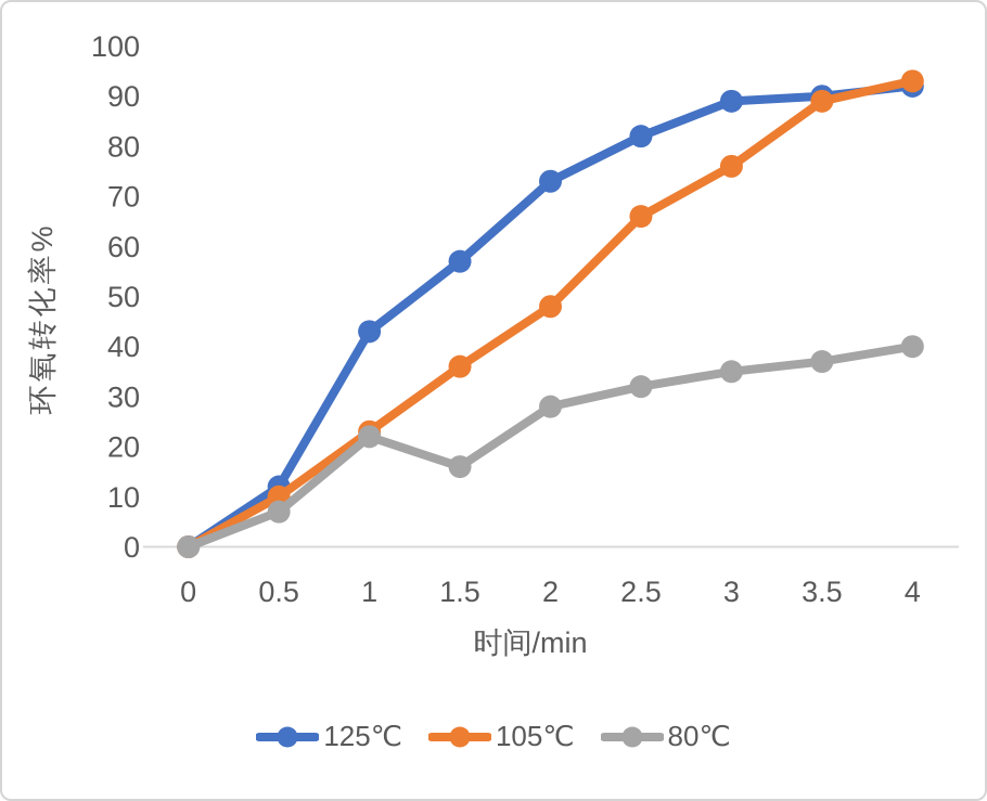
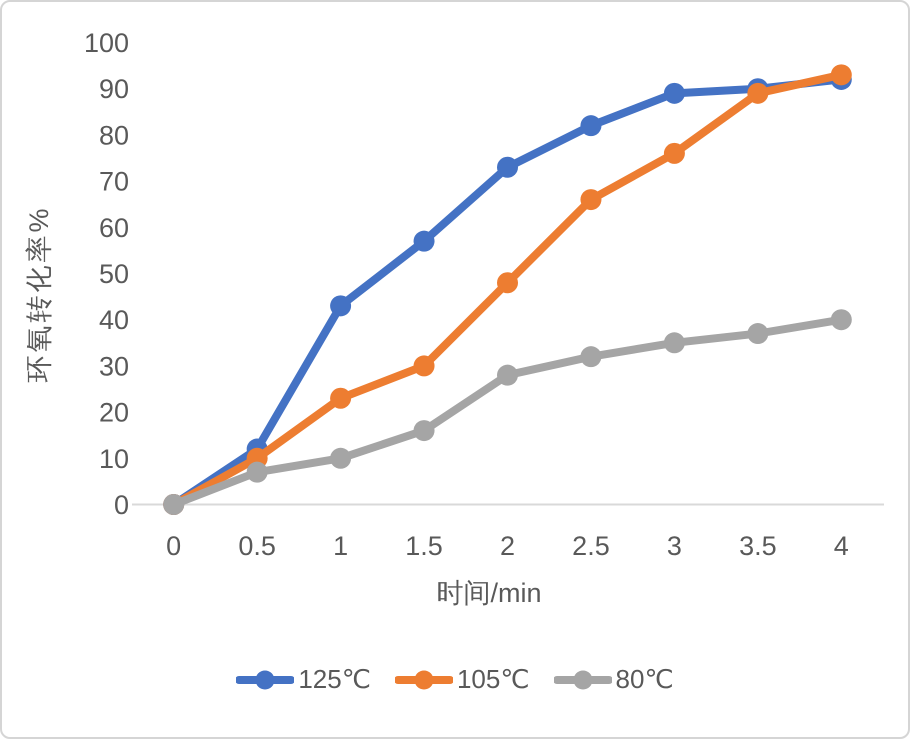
80℃/1: 22 -> 10
105℃/1.5: 36 -> 30
